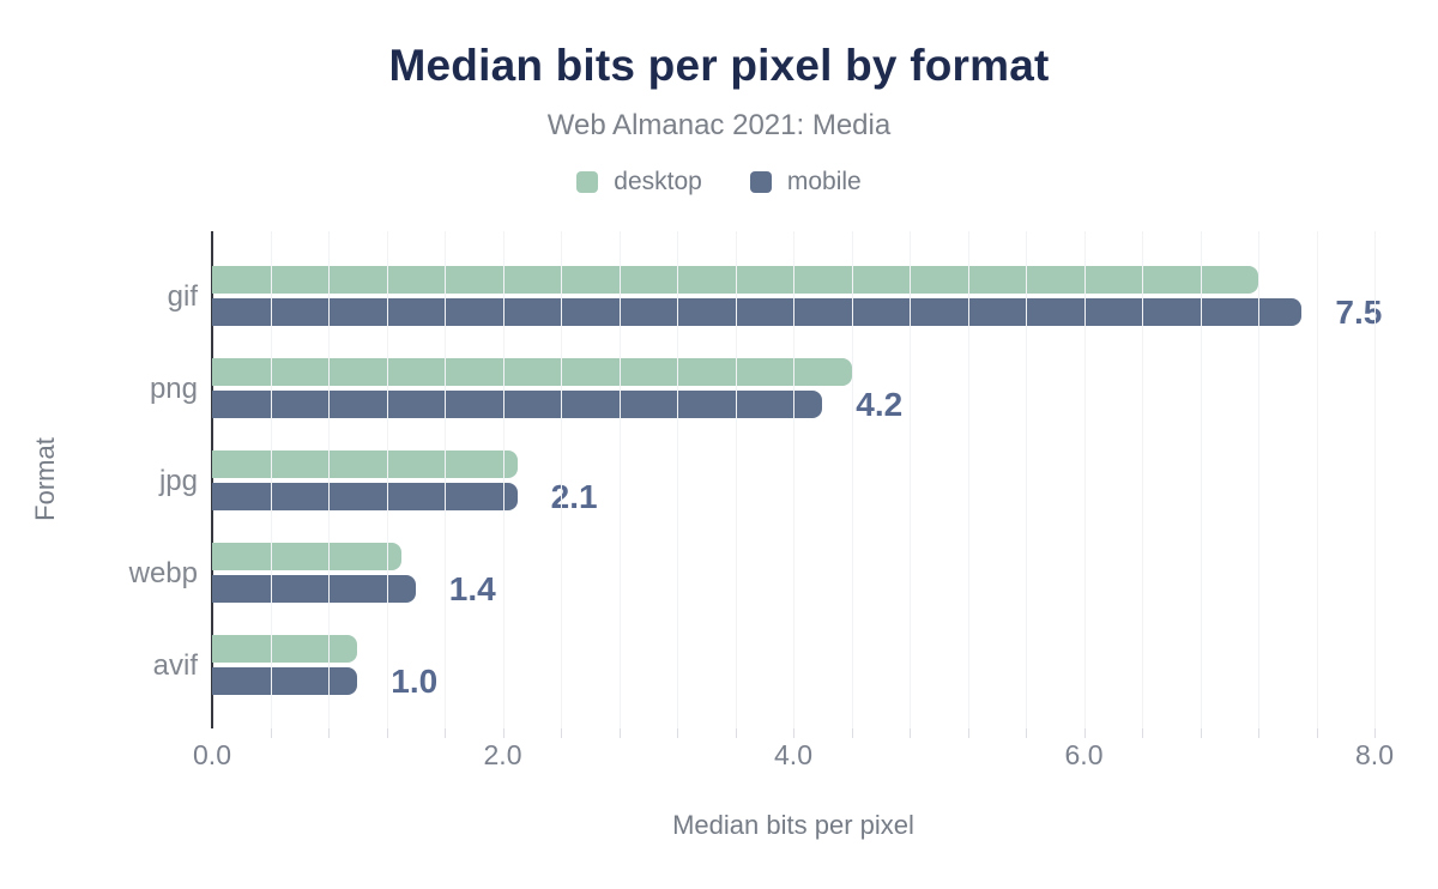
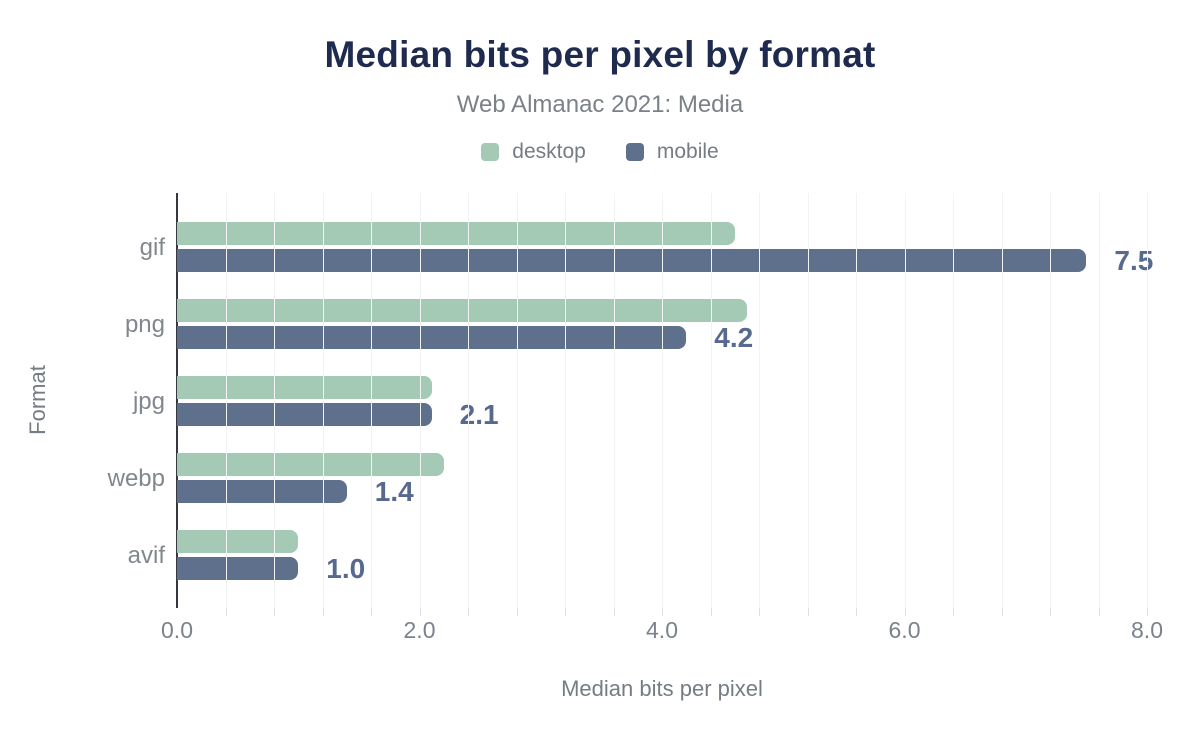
desktop/gif: 7.2 -> 4.6
desktop/png: 4.4 -> 4.7
desktop/webp: 1.3 -> 2.2
